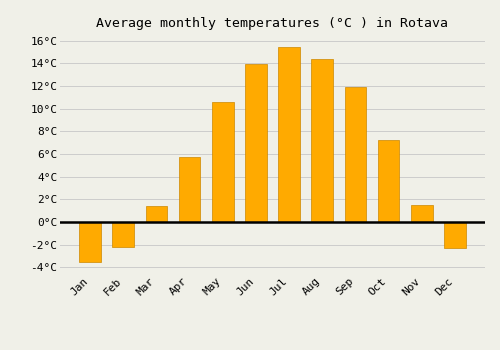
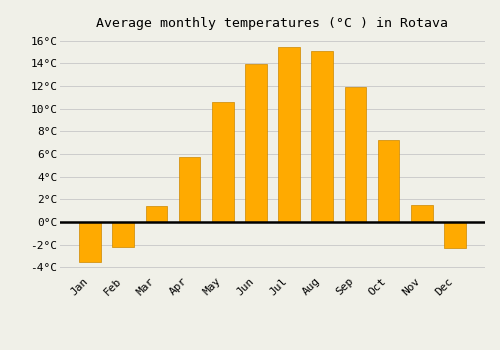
Aug: 14.4°C -> 15.1°C
